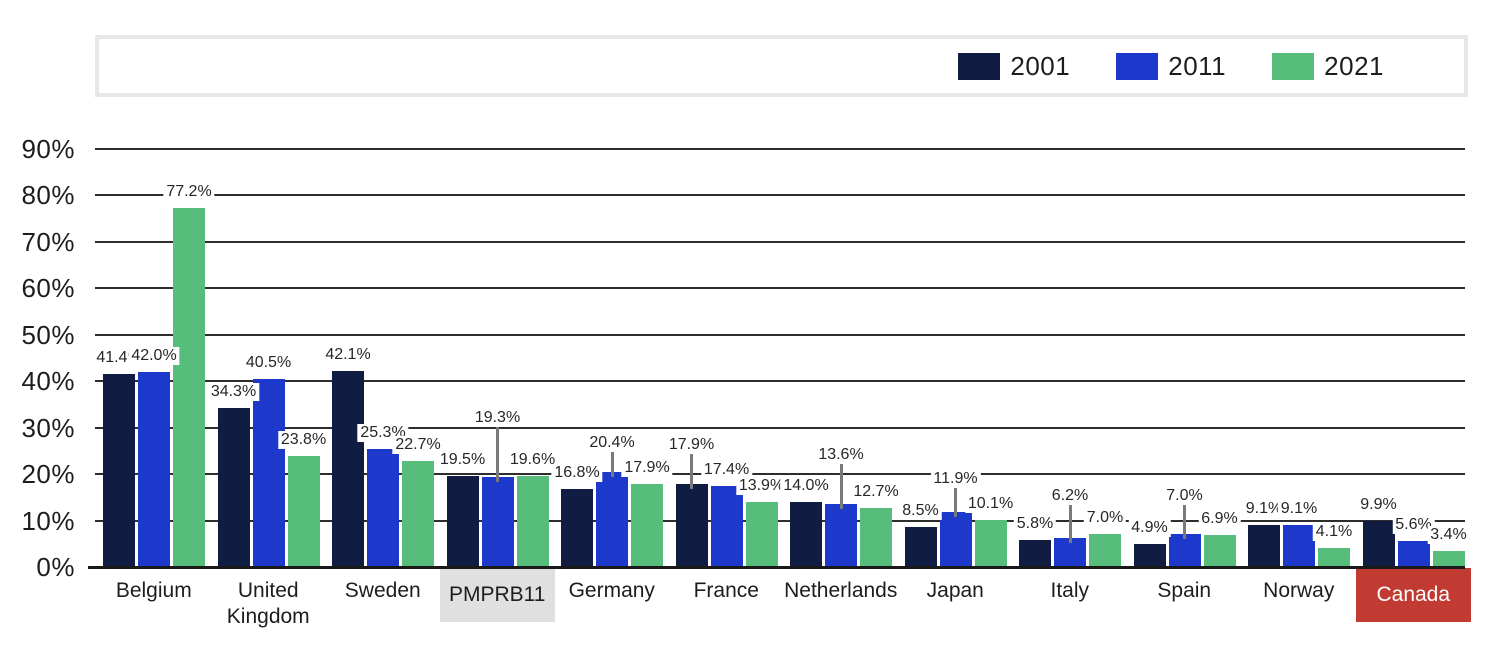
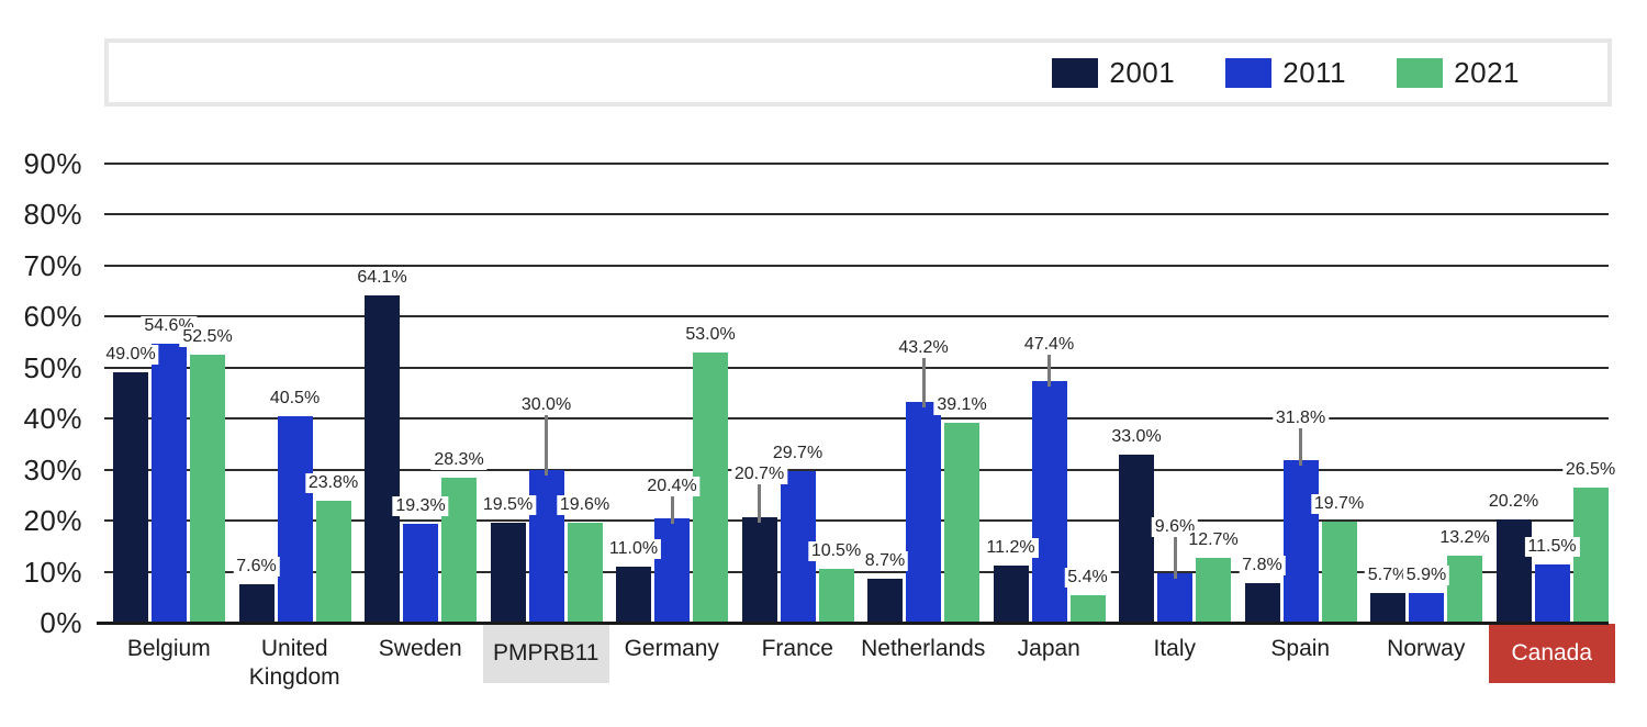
2001/Belgium: 41.4% -> 49.0%
2011/Belgium: 42.0% -> 54.6%
2021/Belgium: 77.2% -> 52.5%
2001/United Kingdom: 34.3% -> 7.6%
2001/Sweden: 42.1% -> 64.1%
2011/Sweden: 25.3% -> 19.3%
2021/Sweden: 22.7% -> 28.3%
2011/PMPRB11: 19.3% -> 30.0%
2001/Germany: 16.8% -> 11.0%
2021/Germany: 17.9% -> 53.0%
2001/France: 17.9% -> 20.7%
2011/France: 17.4% -> 29.7%
2021/France: 13.9% -> 10.5%
2001/Netherlands: 14.0% -> 8.7%
2011/Netherlands: 13.6% -> 43.2%
2021/Netherlands: 12.7% -> 39.1%
2001/Japan: 8.5% -> 11.2%
2011/Japan: 11.9% -> 47.4%
2021/Japan: 10.1% -> 5.4%
2001/Italy: 5.8% -> 33.0%
2011/Italy: 6.2% -> 9.6%
2021/Italy: 7.0% -> 12.7%
2001/Spain: 4.9% -> 7.8%
2011/Spain: 7.0% -> 31.8%
2021/Spain: 6.9% -> 19.7%
2001/Norway: 9.1% -> 5.7%
2011/Norway: 9.1% -> 5.9%
2021/Norway: 4.1% -> 13.2%
2001/Canada: 9.9% -> 20.2%
2011/Canada: 5.6% -> 11.5%
2021/Canada: 3.4% -> 26.5%
